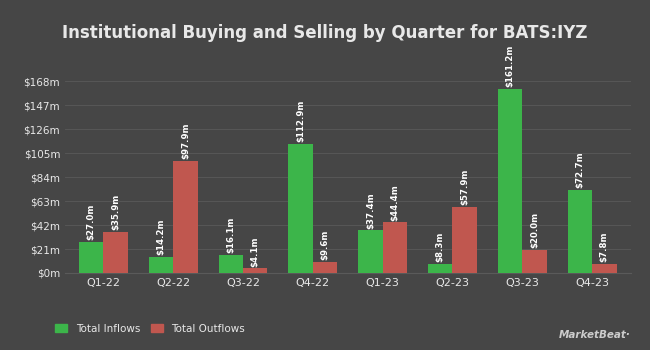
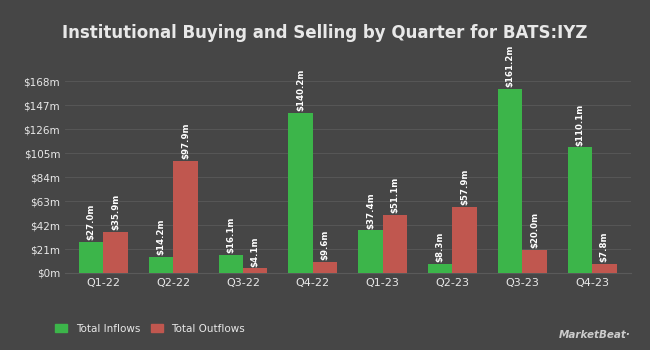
Total Inflows/Q4-22: $112.9m -> $140.2m
Total Outflows/Q1-23: $44.4m -> $51.1m
Total Inflows/Q4-23: $72.7m -> $110.1m
